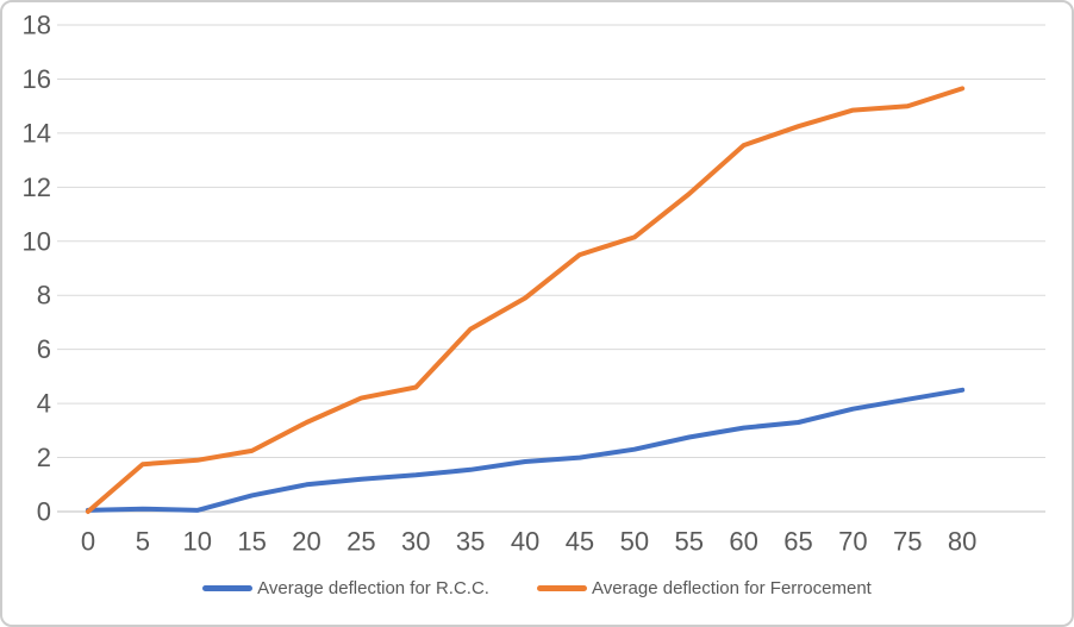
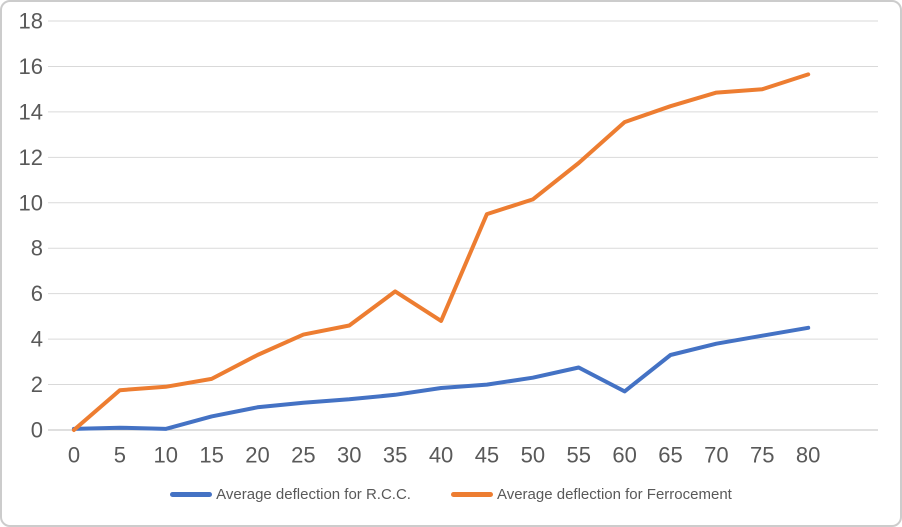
Average deflection for Ferrocement/35: 6.8 -> 6.1
Average deflection for Ferrocement/40: 7.9 -> 4.8
Average deflection for R.C.C./60: 3.1 -> 1.7
